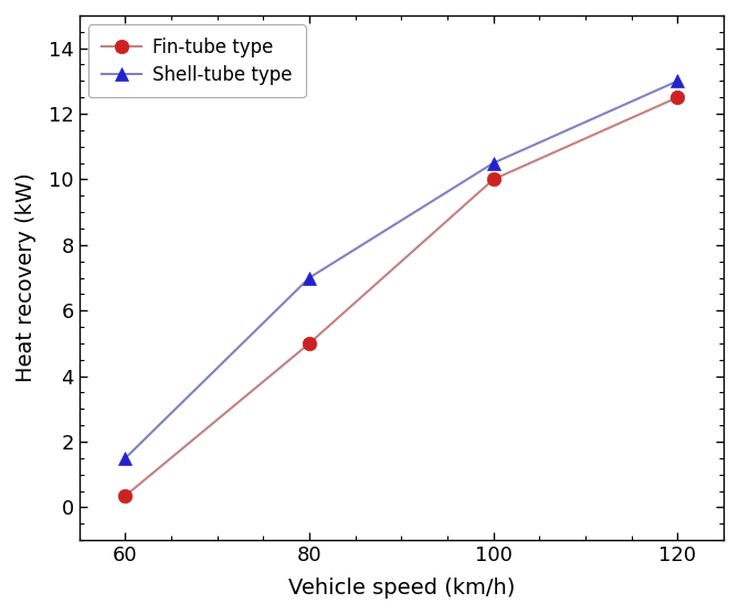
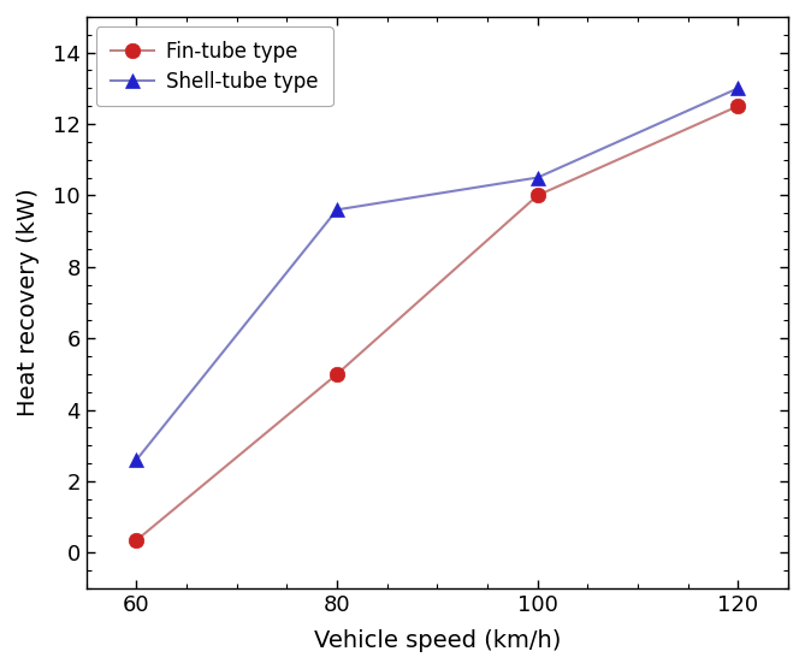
Shell-tube type/60: 1.5 -> 2.6
Shell-tube type/80: 7.0 -> 9.6
